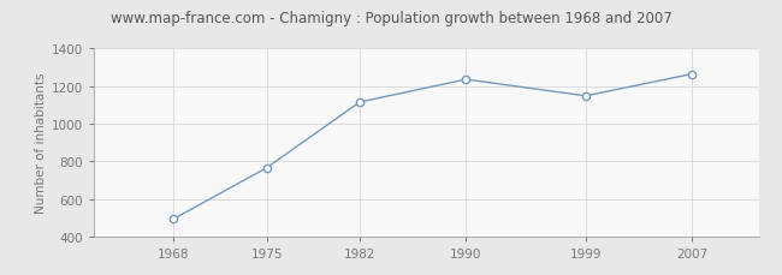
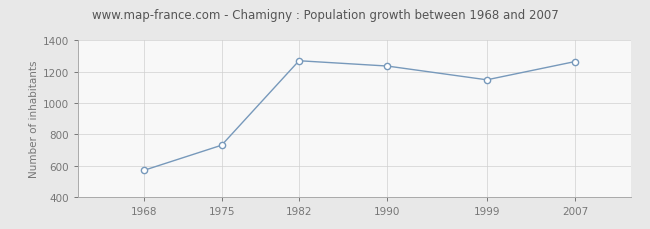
1968: 490 -> 570
1975: 760 -> 730
1982: 1120 -> 1270
